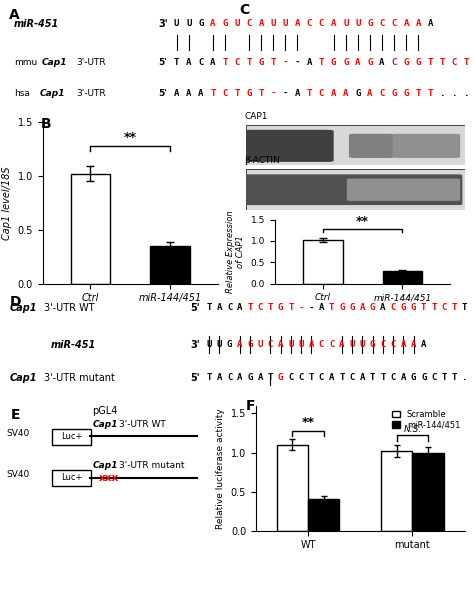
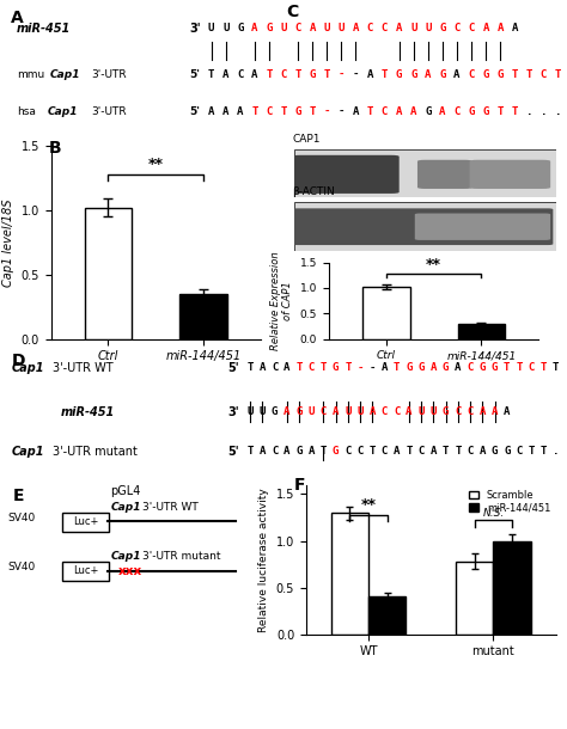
Scramble/WT: 1.10 -> 1.30
Scramble/mutant: 1.02 -> 0.78
